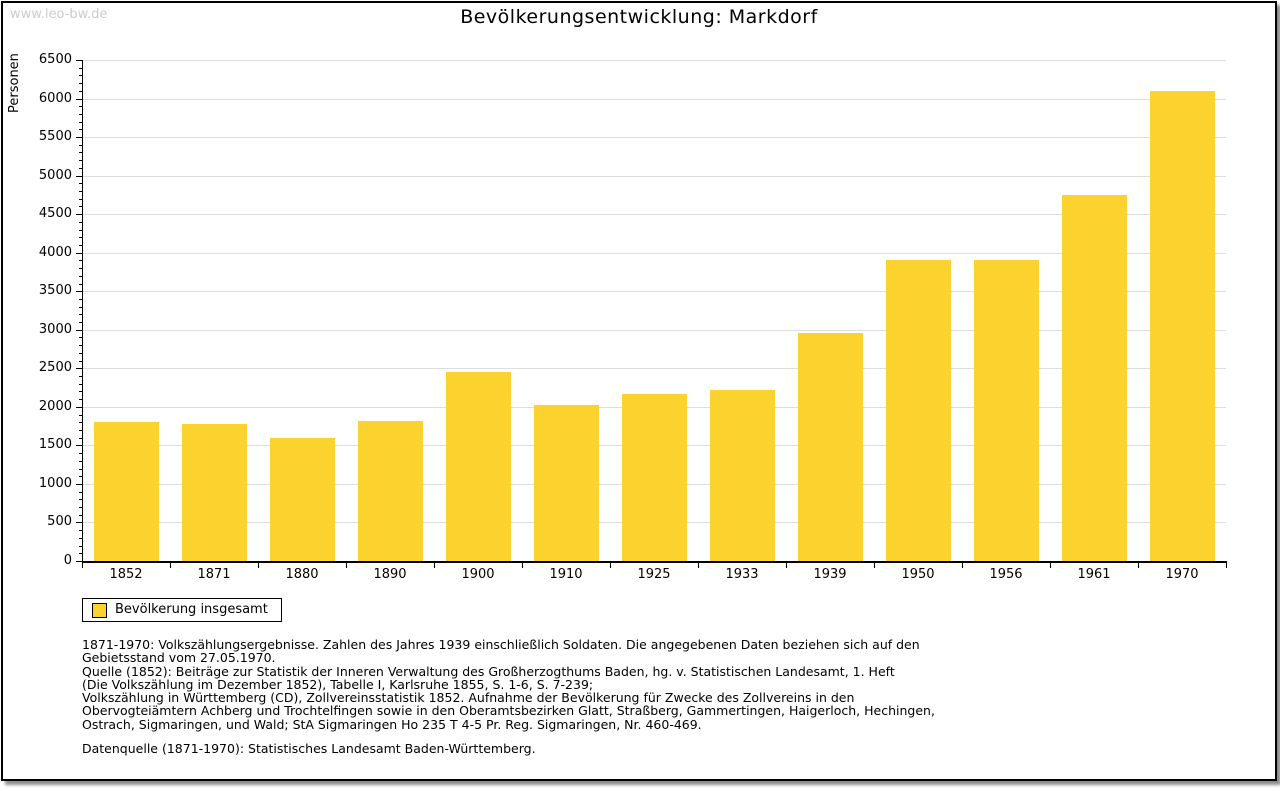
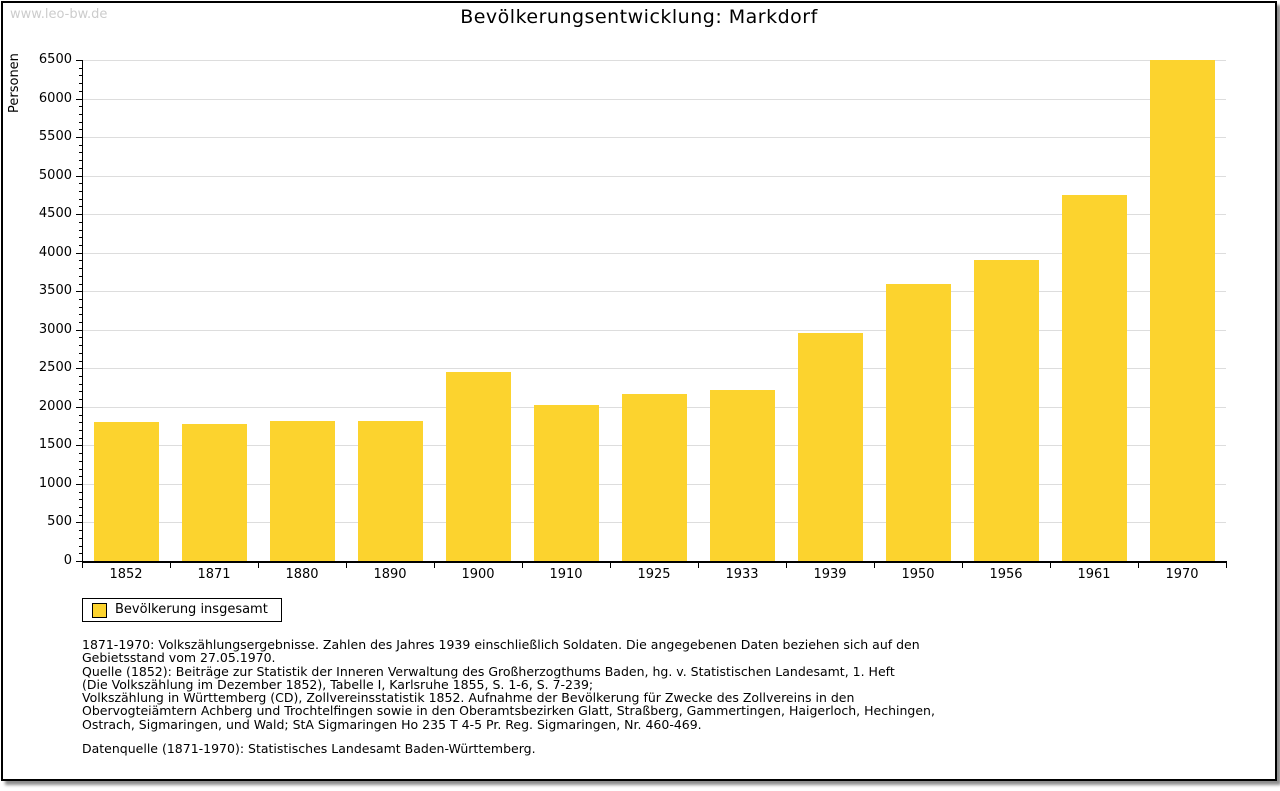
1880: 1600 -> 1800
1950: 3900 -> 3600
1970: 6100 -> 6500
